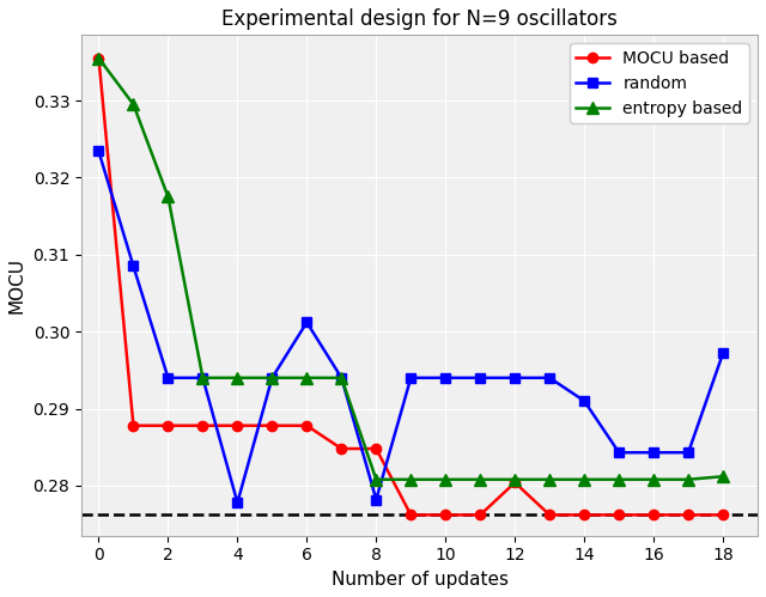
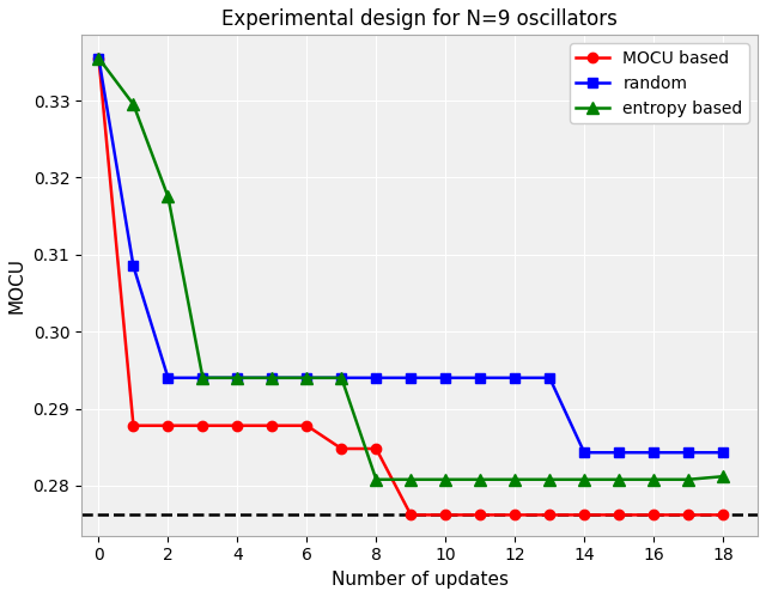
random/0: 0.3234 -> 0.3355
random/4: 0.2778 -> 0.2940
random/6: 0.3012 -> 0.2940
random/8: 0.2782 -> 0.2940
MOCU based/12: 0.2804 -> 0.2762
random/14: 0.2910 -> 0.2843
random/18: 0.2972 -> 0.2843
